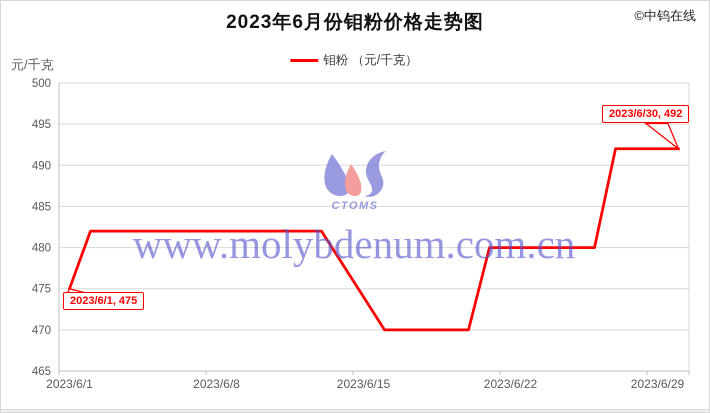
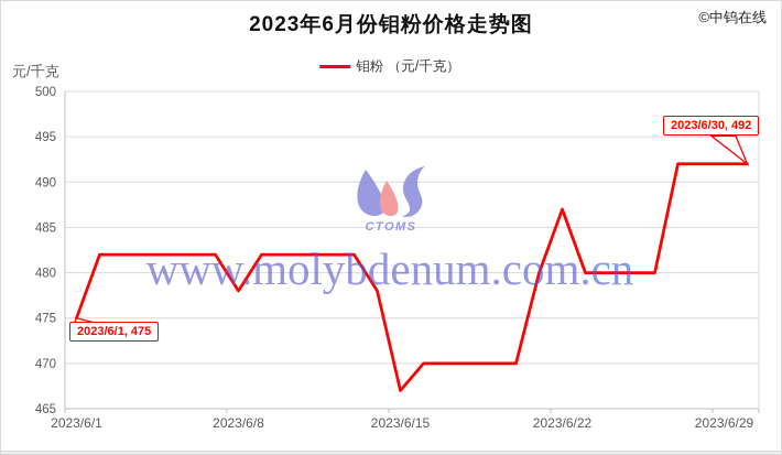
2023/6/8: 482 -> 478
2023/6/15: 474 -> 467
2023/6/22: 480 -> 487
